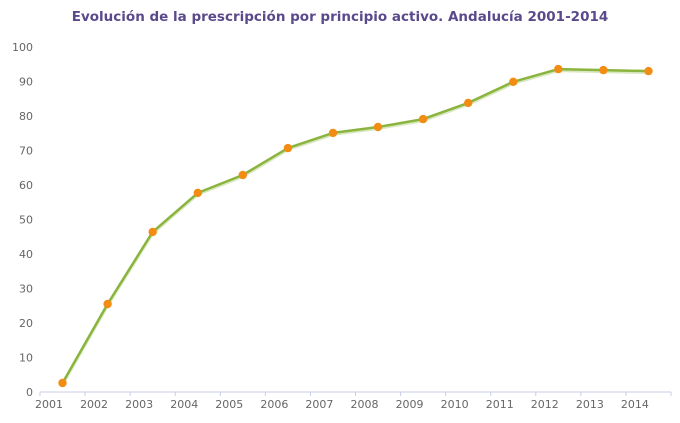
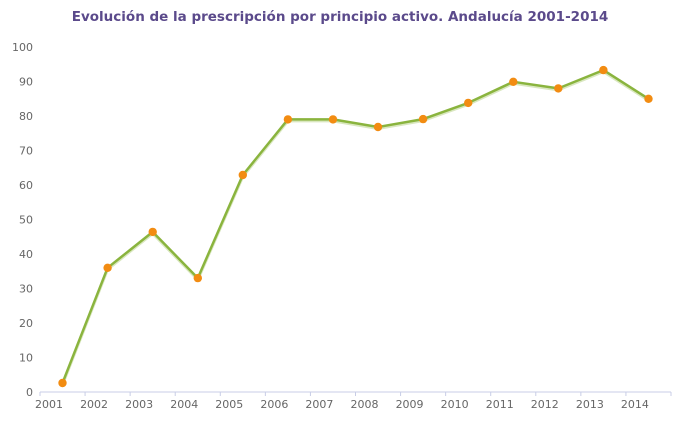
2002: 26 -> 36
2004: 58 -> 33
2006: 71 -> 79
2007: 75 -> 79
2012: 94 -> 88
2014: 93 -> 85
